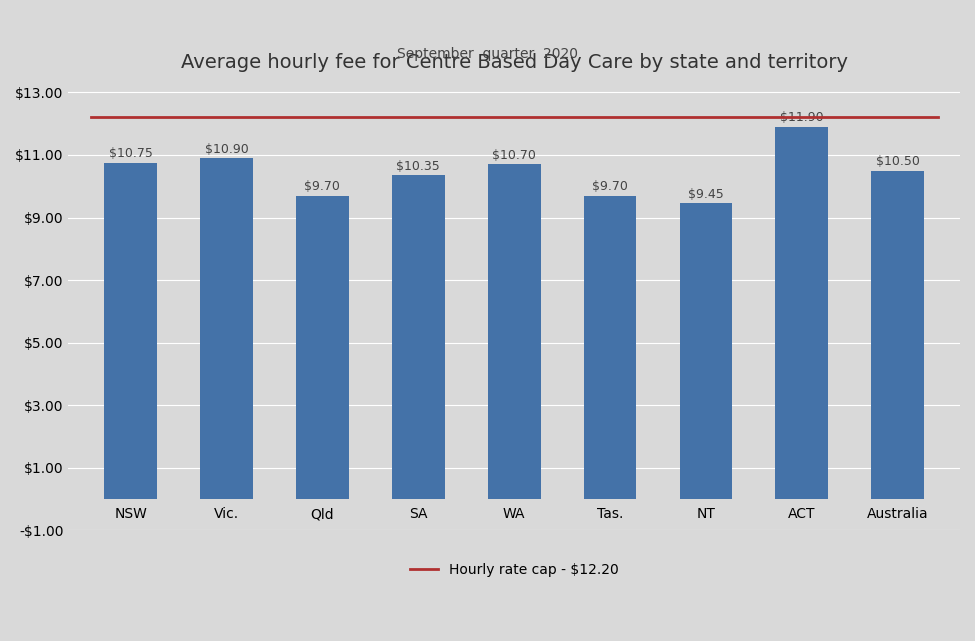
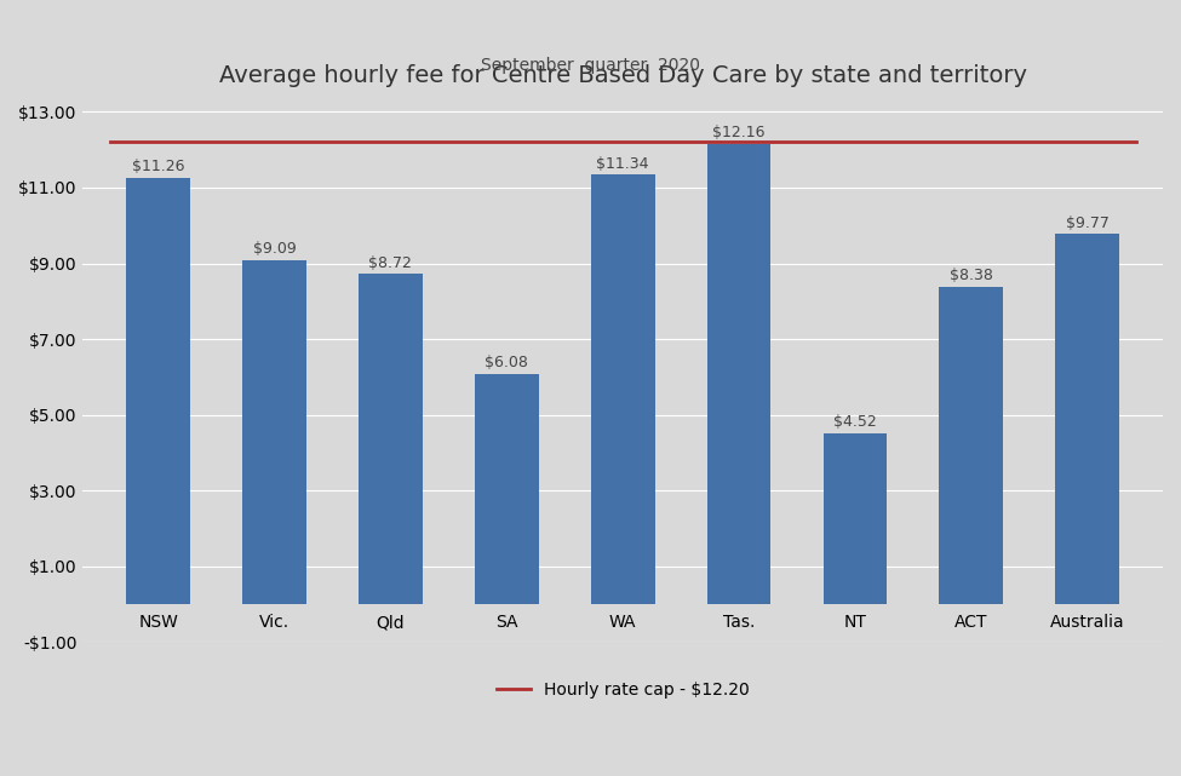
NSW: $10.75 -> $11.26
Vic.: $10.90 -> $9.09
Qld: $9.70 -> $8.72
SA: $10.35 -> $6.08
WA: $10.70 -> $11.34
Tas.: $9.70 -> $12.16
NT: $9.45 -> $4.52
ACT: $11.90 -> $8.38
Australia: $10.50 -> $9.77
